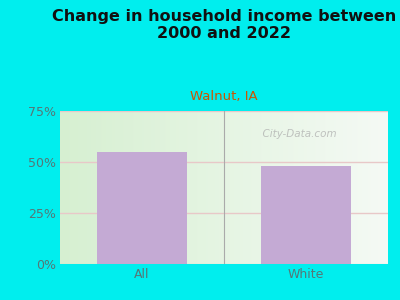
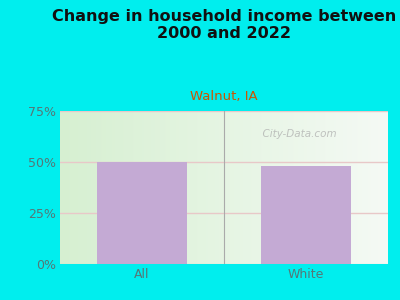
All: 55% -> 50%
